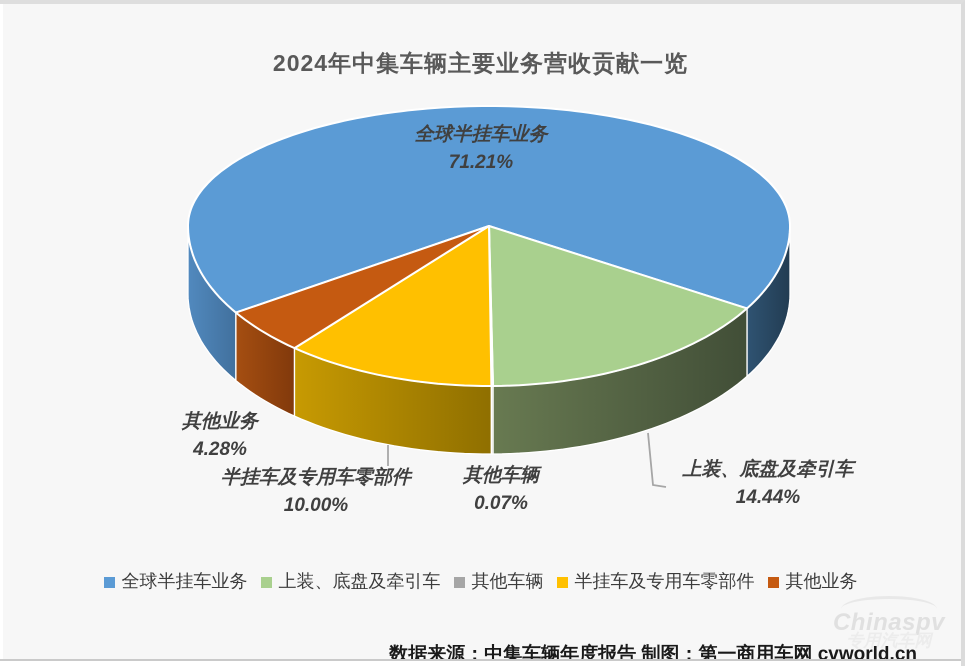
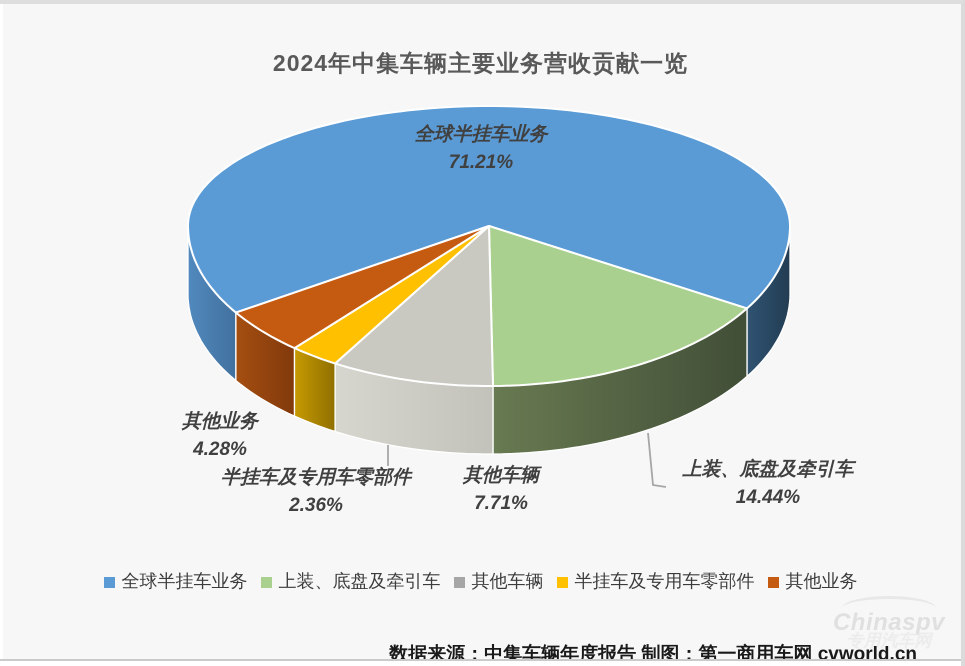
其他车辆: 0.07% -> 7.71%
半挂车及专用车零部件: 10.00% -> 2.36%
